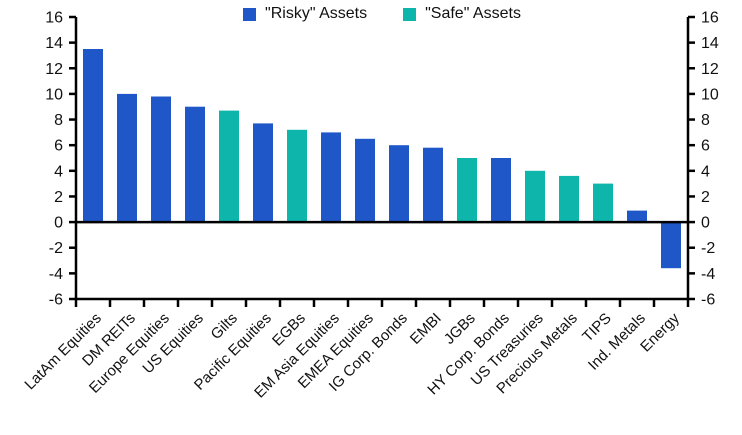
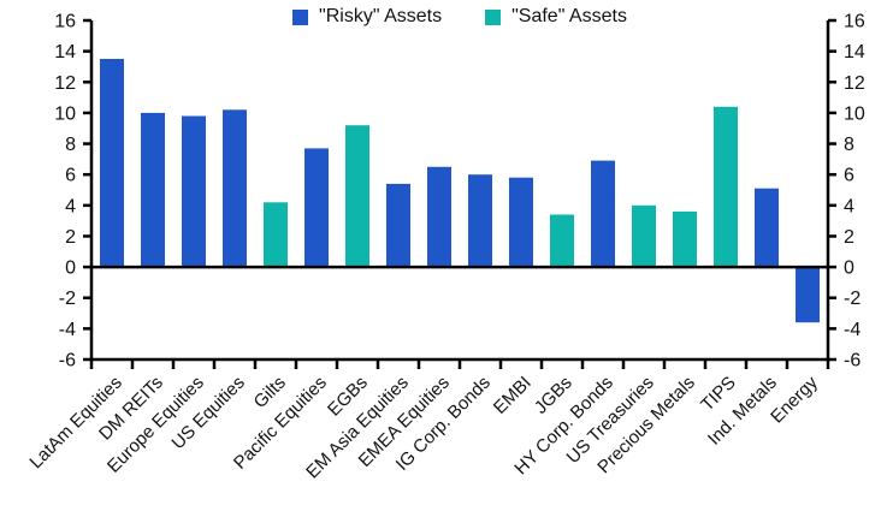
US Equities: 9.0 -> 10.2
Gilts: 8.7 -> 4.2
EGBs: 7.2 -> 9.2
EM Asia Equities: 7.0 -> 5.4
JGBs: 5.0 -> 3.4
HY Corp. Bonds: 5.0 -> 6.9
TIPS: 3.0 -> 10.4
Ind. Metals: 0.9 -> 5.1
